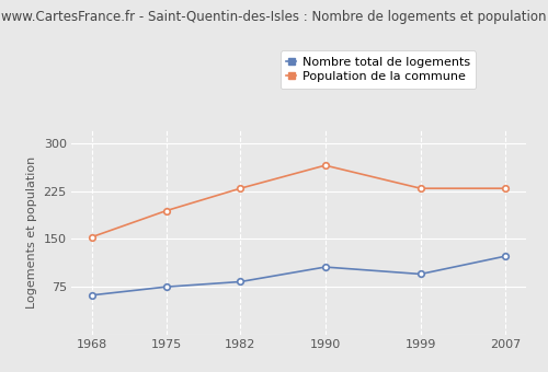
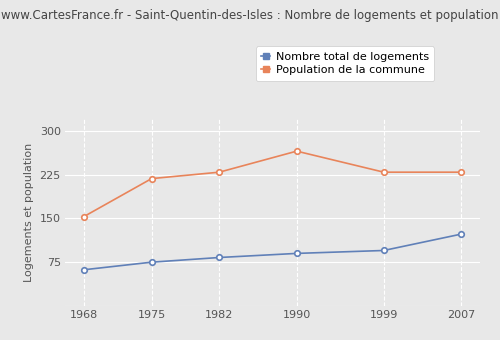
Population de la commune/1975: 194 -> 218
Nombre total de logements/1990: 106 -> 90
